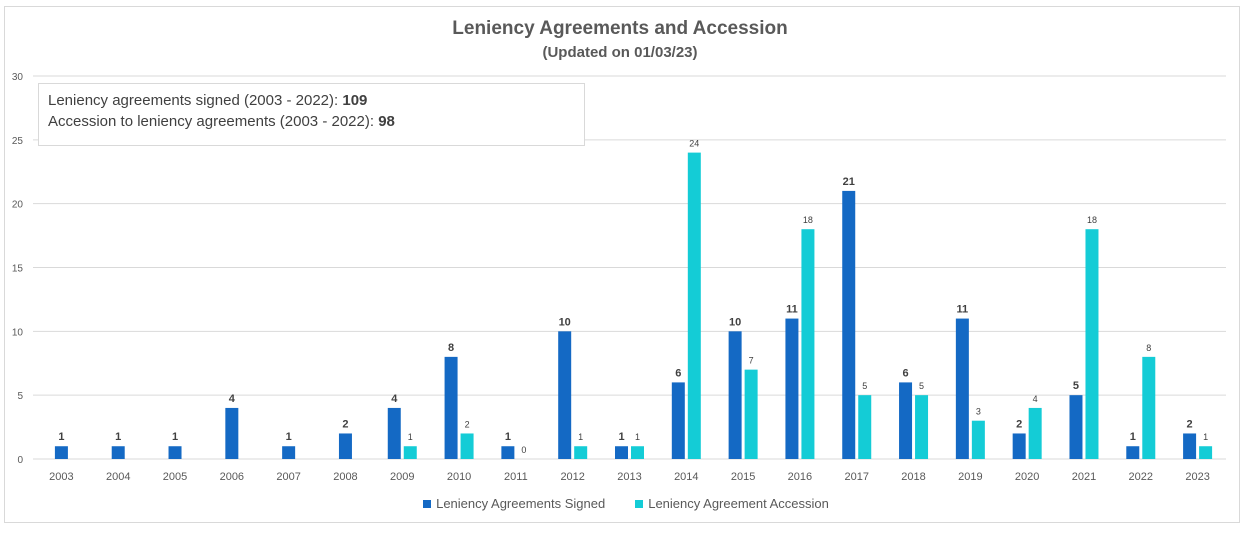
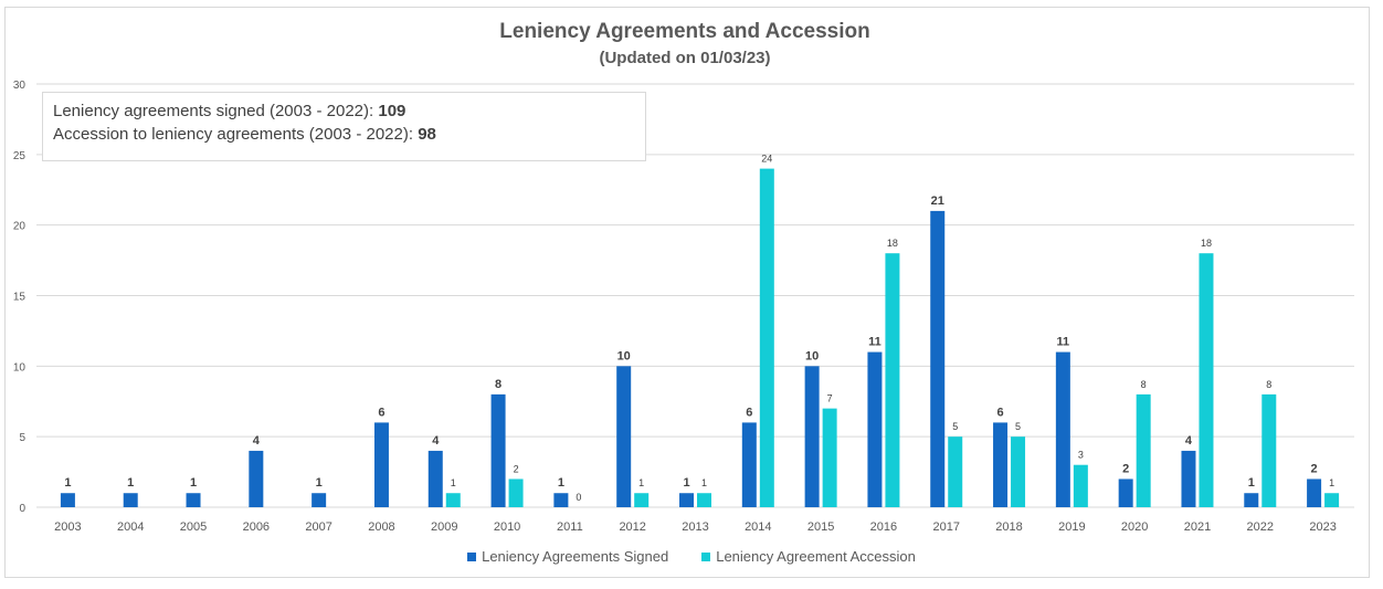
Leniency Agreements Signed/2008: 2 -> 6
Leniency Agreement Accession/2020: 4 -> 8
Leniency Agreements Signed/2021: 5 -> 4
